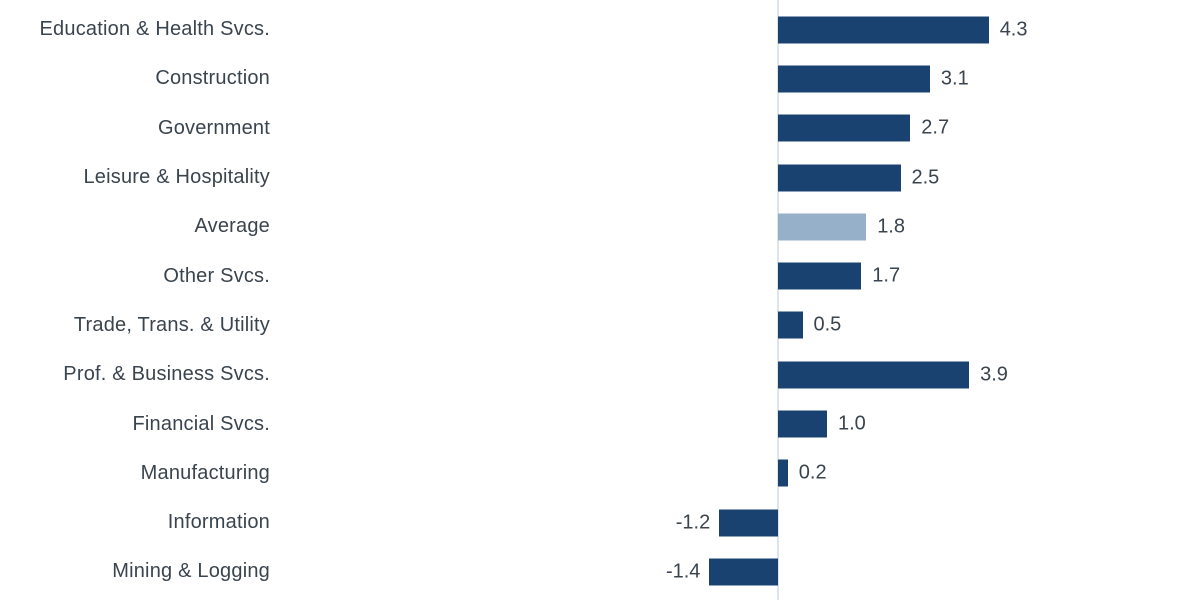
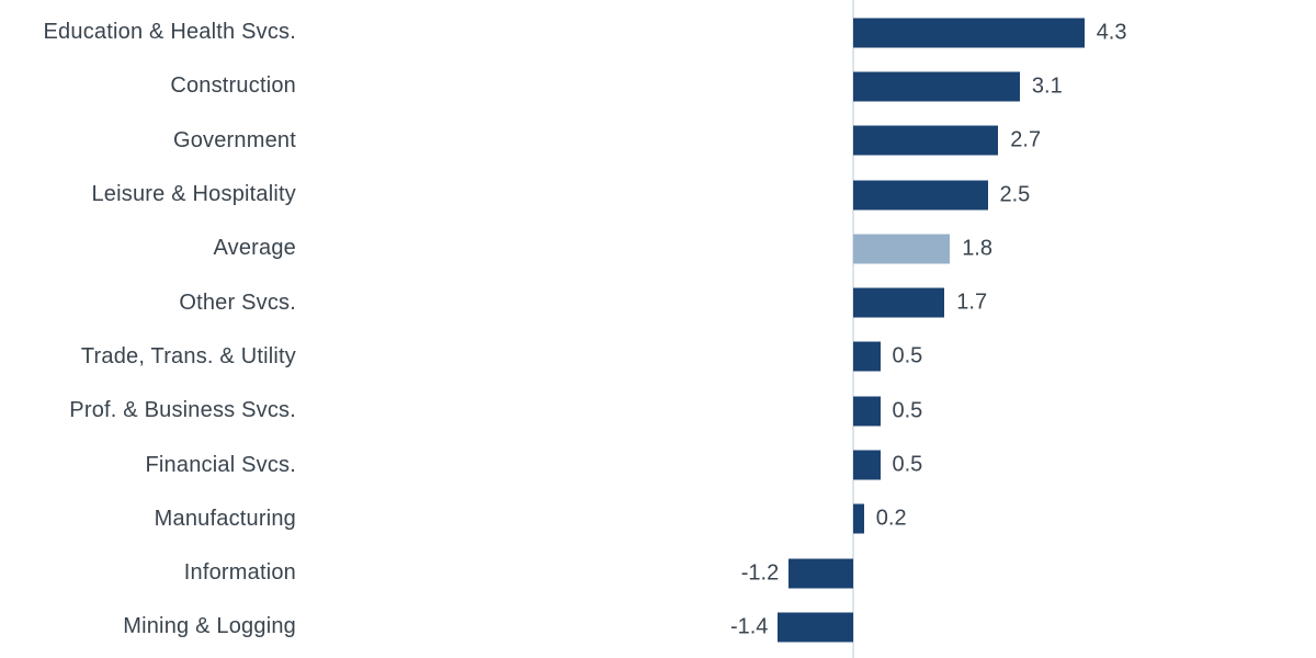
Prof. & Business Svcs.: 3.9 -> 0.5
Financial Svcs.: 1.0 -> 0.5
